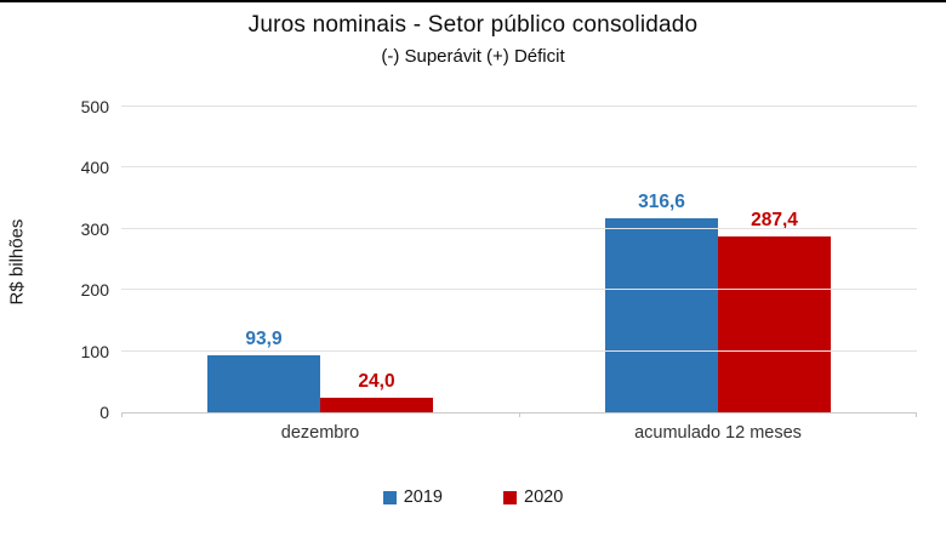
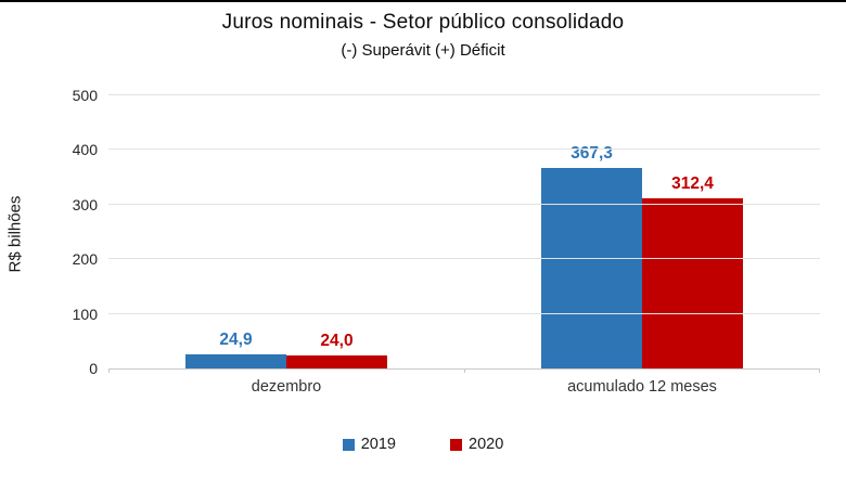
2019/dezembro: 93,9 -> 24,9
2019/acumulado 12 meses: 316,6 -> 367,3
2020/acumulado 12 meses: 287,4 -> 312,4
